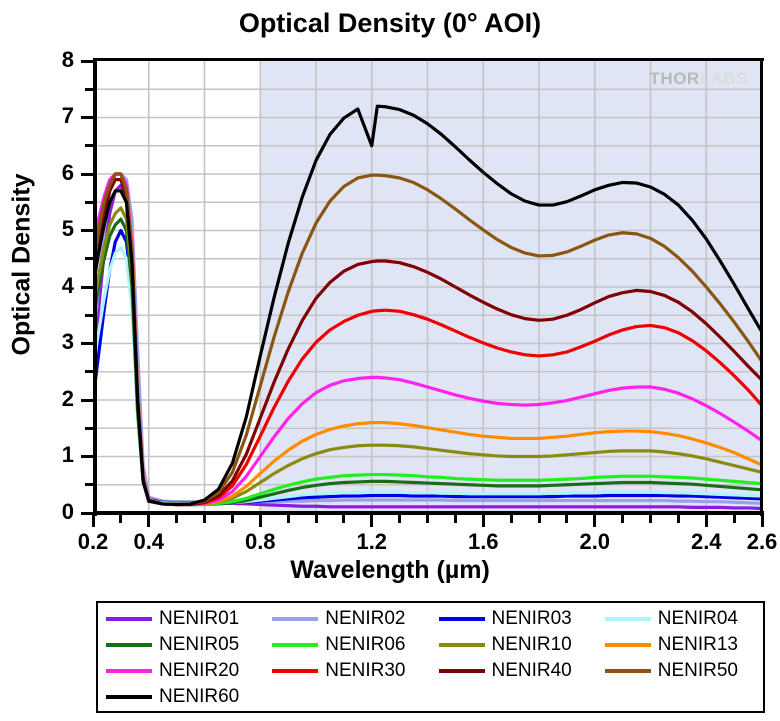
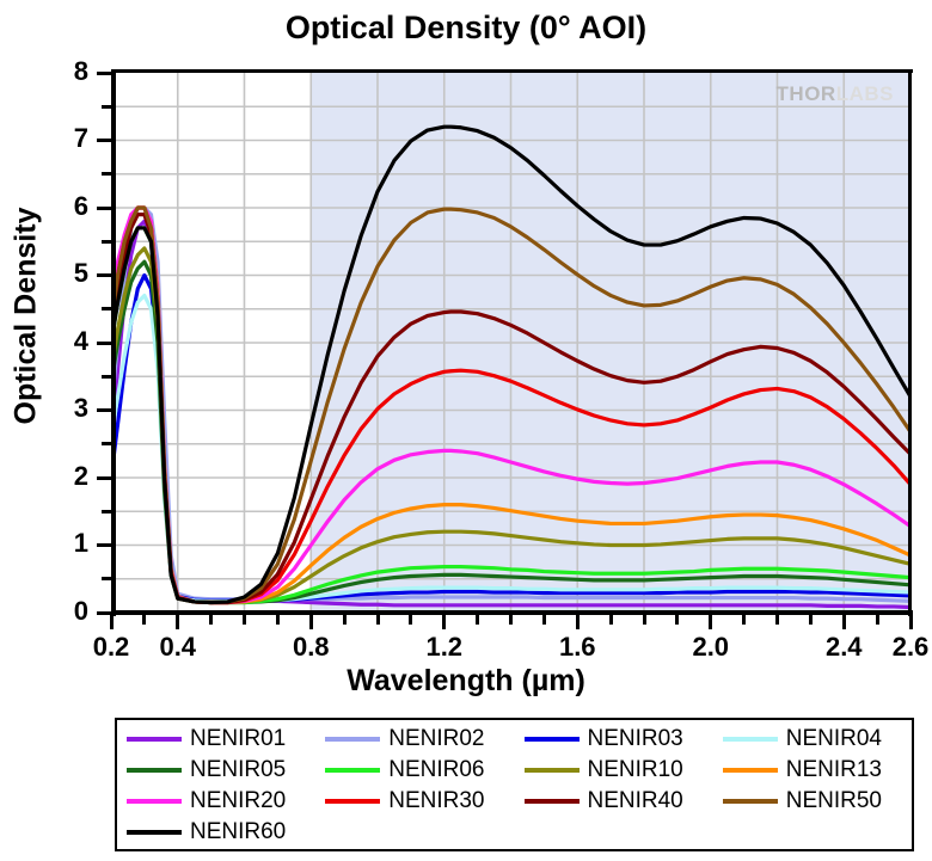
NENIR60/1.2: 6.5 -> 7.2
